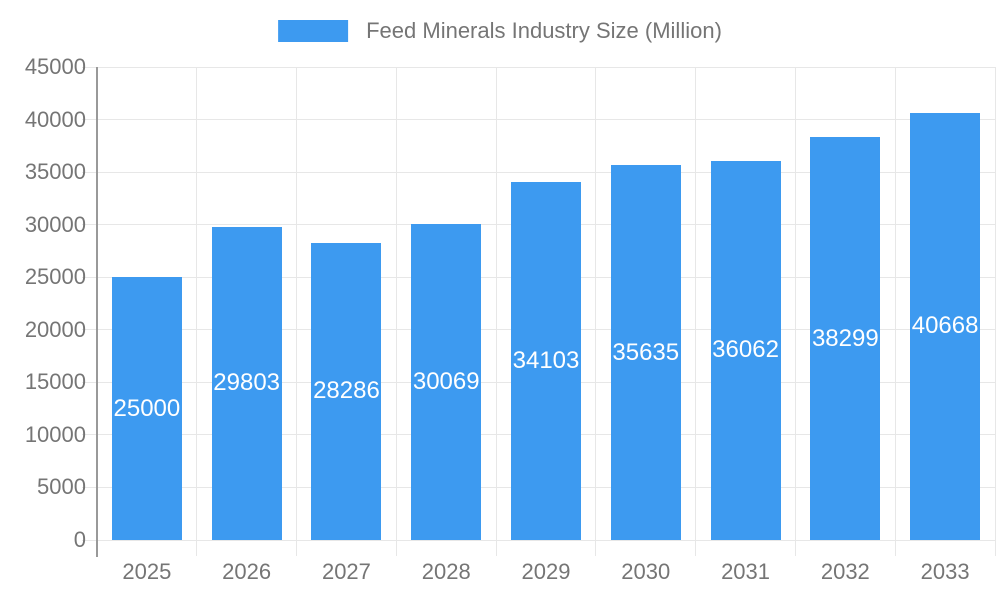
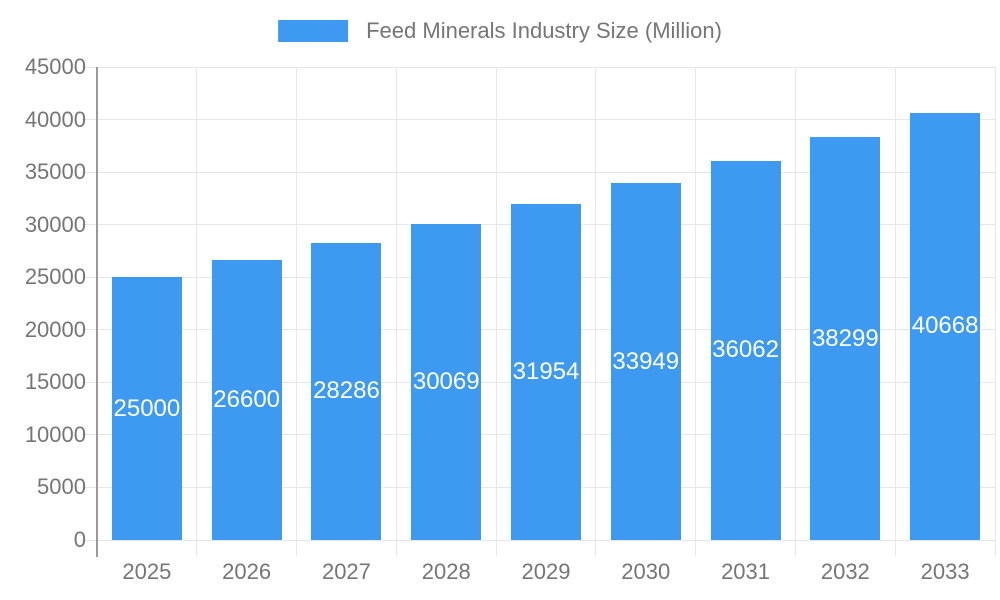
2026: 29803 -> 26600
2029: 34103 -> 31954
2030: 35635 -> 33949
